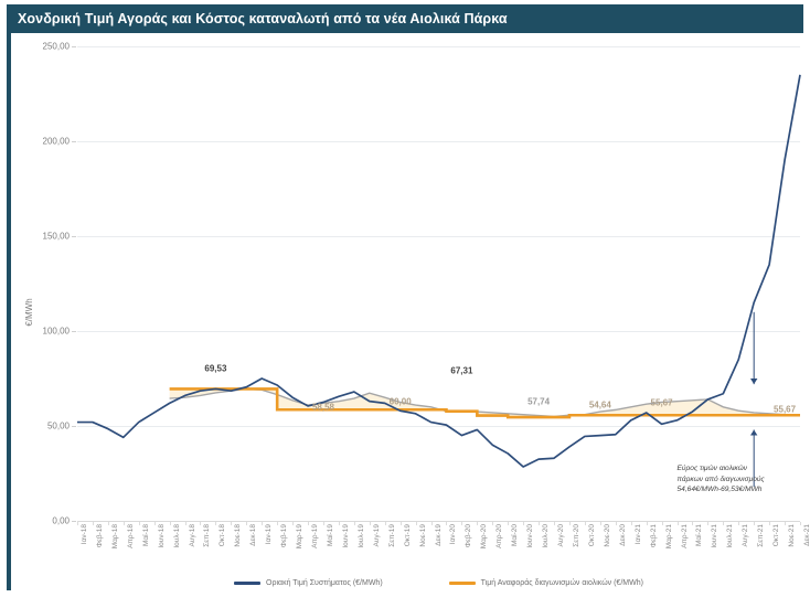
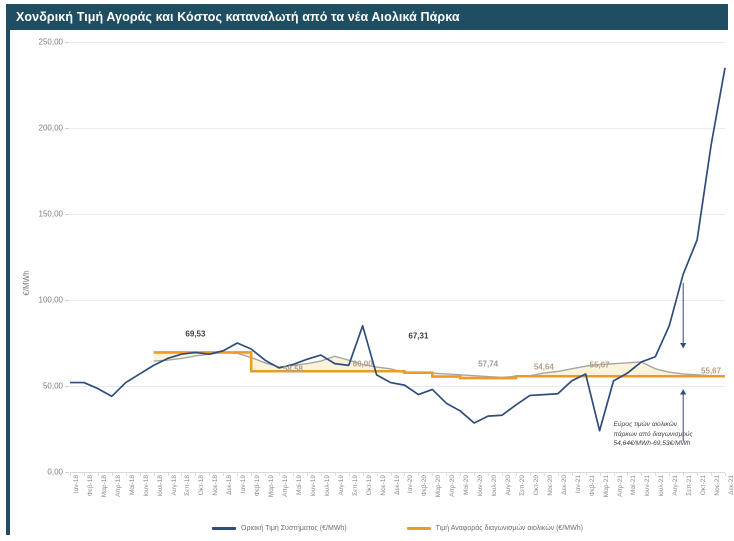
Οριακή Τιμή Συστήματος (€/MWh)/Οκτ-19: 58 -> 85
Οριακή Τιμή Συστήματος (€/MWh)/Μαρ-21: 51 -> 24
